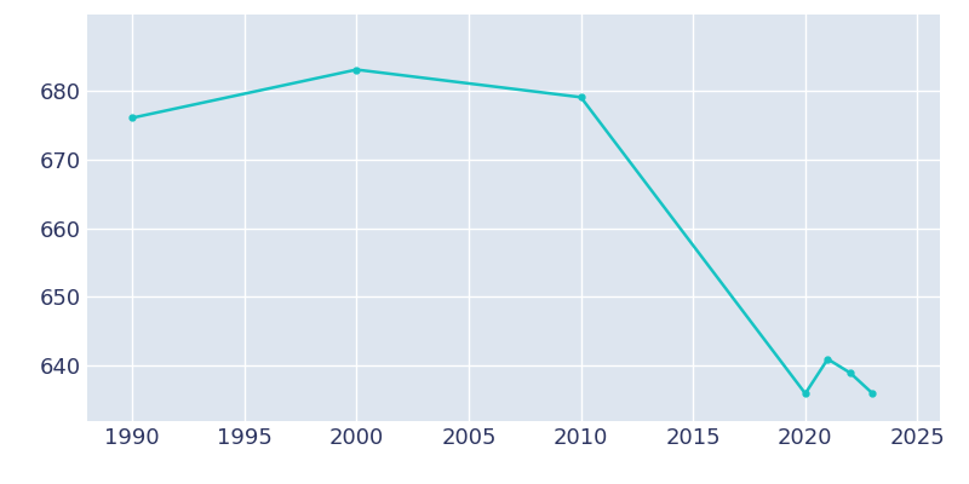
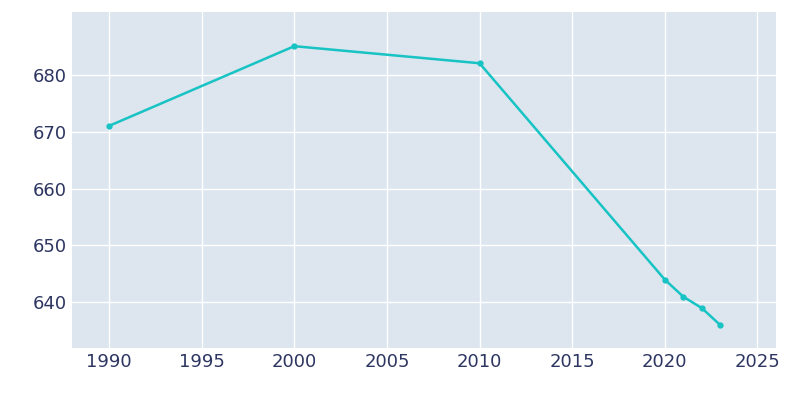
1990: 676 -> 671
2000: 683 -> 685
2010: 679 -> 682
2020: 636 -> 644
